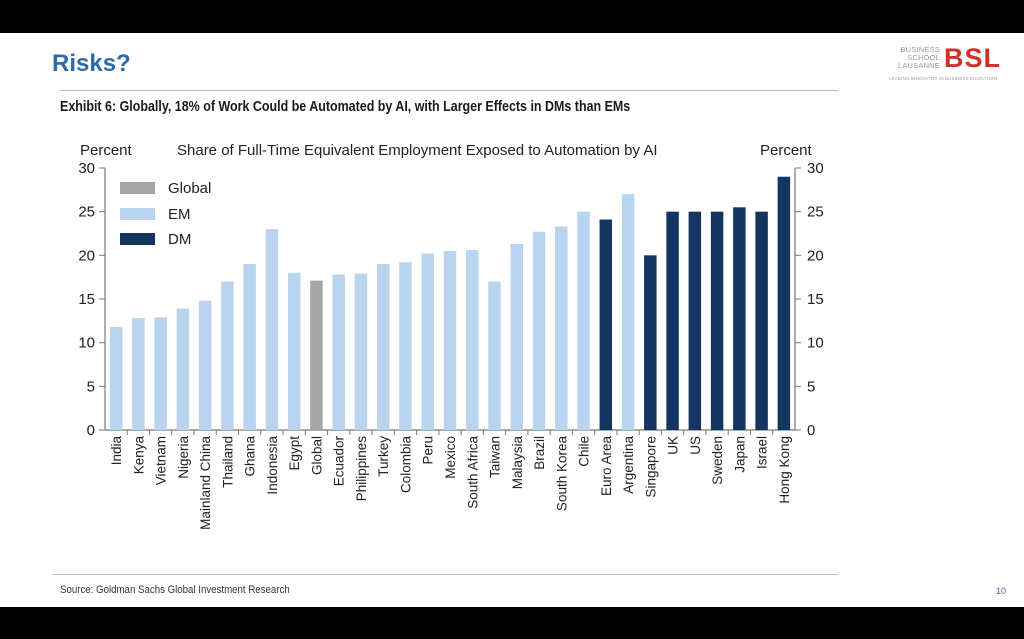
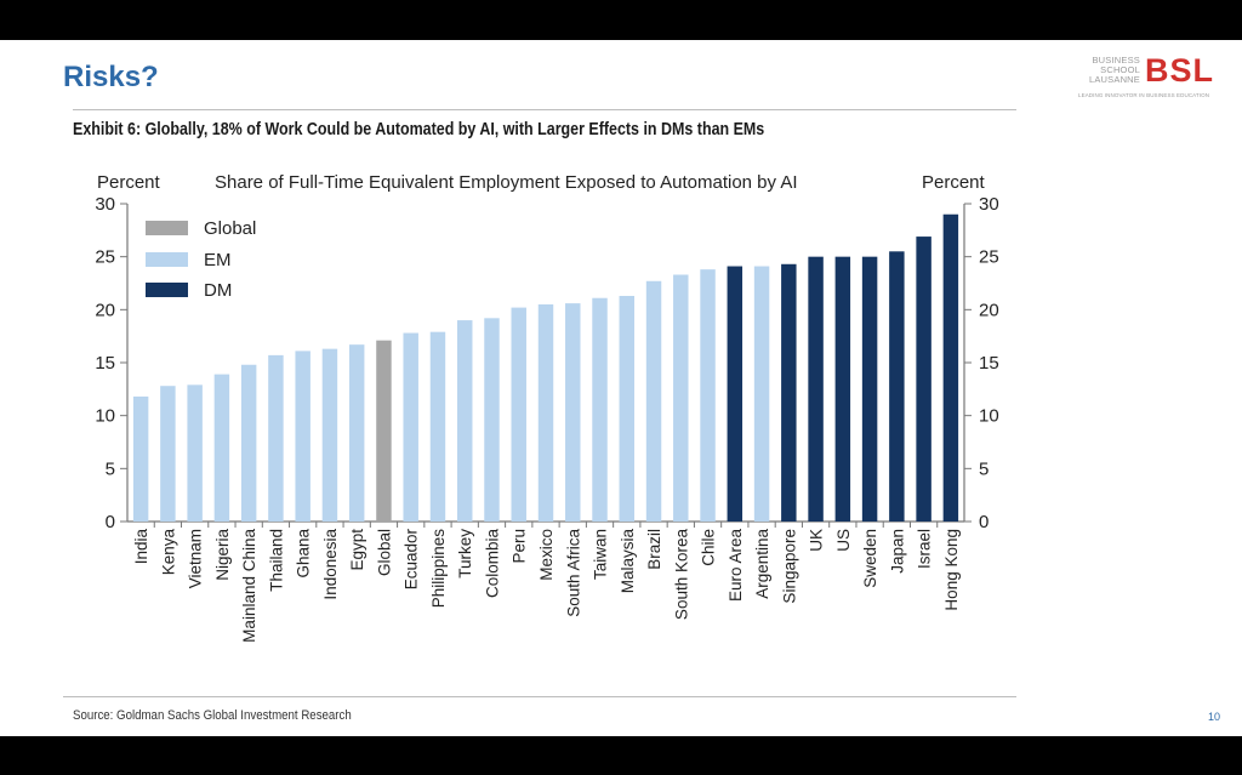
Thailand: 17 -> 16
Ghana: 19 -> 16
Indonesia: 23 -> 16
Egypt: 18 -> 17
Taiwan: 17 -> 21
Chile: 25 -> 24
Argentina: 27 -> 24
Singapore: 20 -> 24
Israel: 25 -> 27
